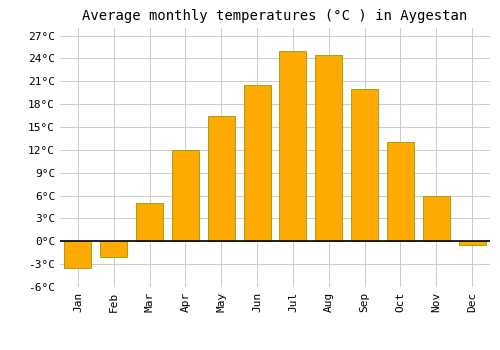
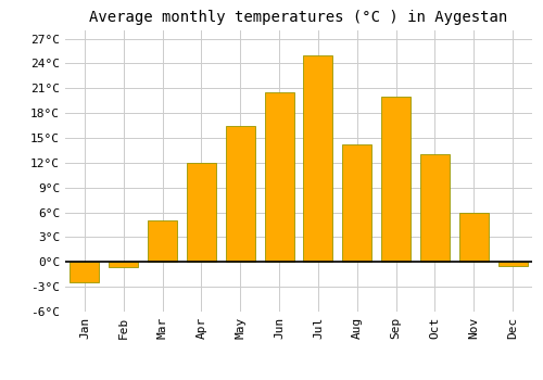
Jan: -3.5°C -> -2.4°C
Feb: -2.0°C -> -0.6°C
Aug: 24.5°C -> 14.2°C
